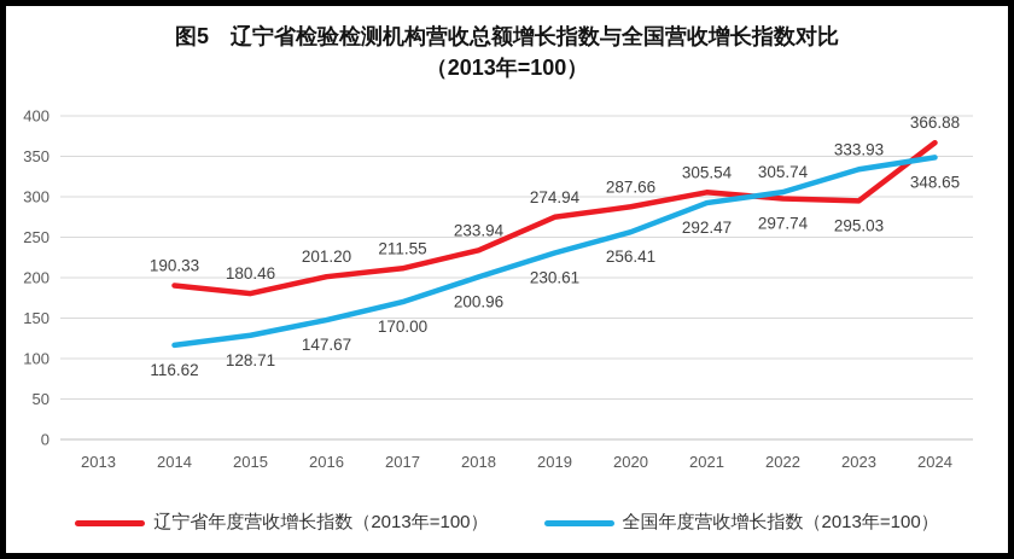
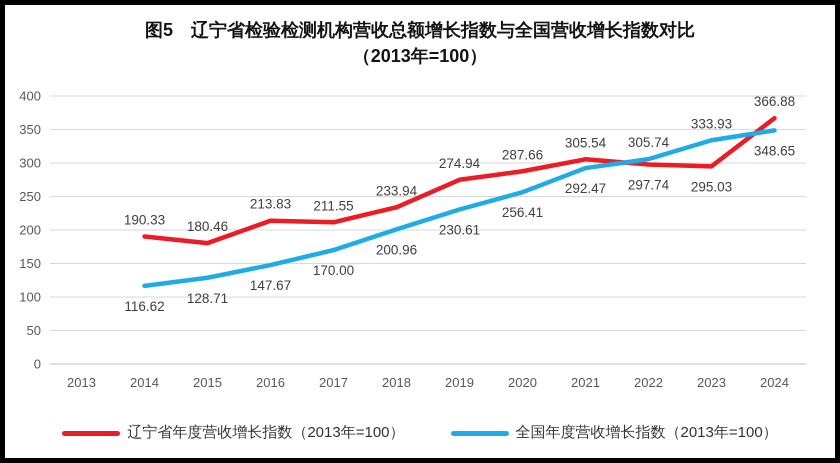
辽宁省年度营收增长指数（2013年=100）/2016: 201.20 -> 213.83
